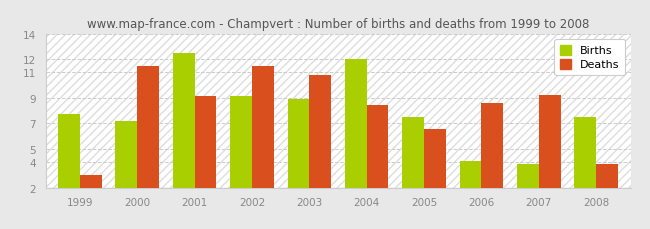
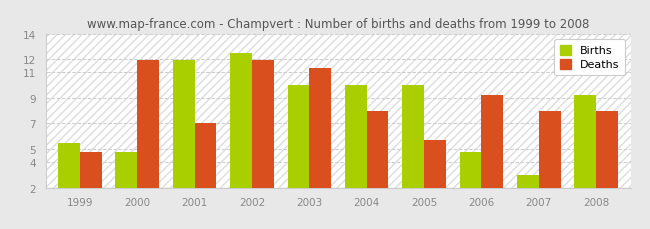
Births/1999: 7.7 -> 5.5
Deaths/1999: 3.0 -> 4.8
Births/2000: 7.2 -> 4.8
Deaths/2000: 11.5 -> 11.9
Births/2001: 12.5 -> 11.9
Deaths/2001: 9.1 -> 7.0
Births/2002: 9.1 -> 12.5
Deaths/2002: 11.5 -> 11.9
Births/2003: 8.9 -> 10.0
Deaths/2003: 10.8 -> 11.3
Births/2004: 12.0 -> 10.0
Deaths/2004: 8.4 -> 8.0
Births/2005: 7.5 -> 10.0
Deaths/2005: 6.6 -> 5.7
Births/2006: 4.1 -> 4.8
Deaths/2006: 8.6 -> 9.2
Births/2007: 3.8 -> 3.0
Deaths/2007: 9.2 -> 8.0
Births/2008: 7.5 -> 9.2
Deaths/2008: 3.8 -> 8.0
